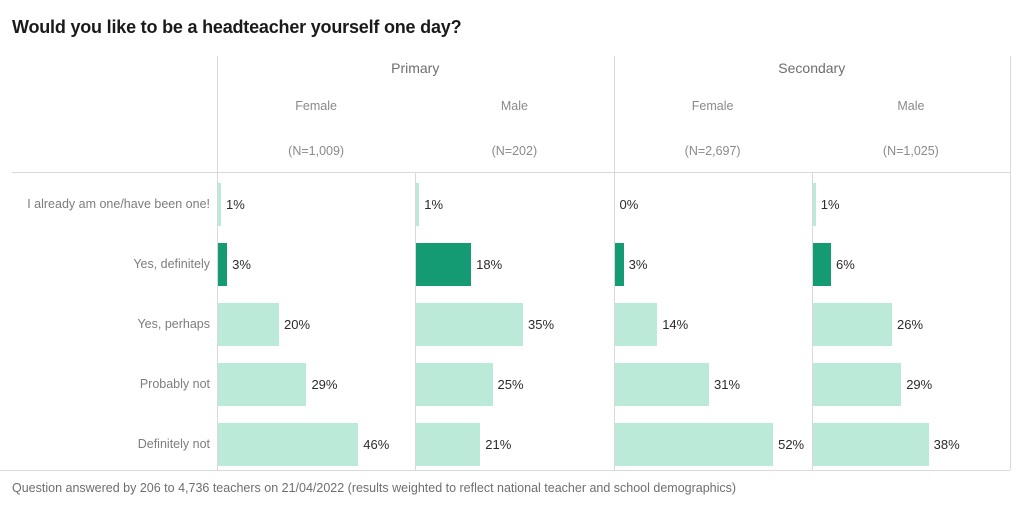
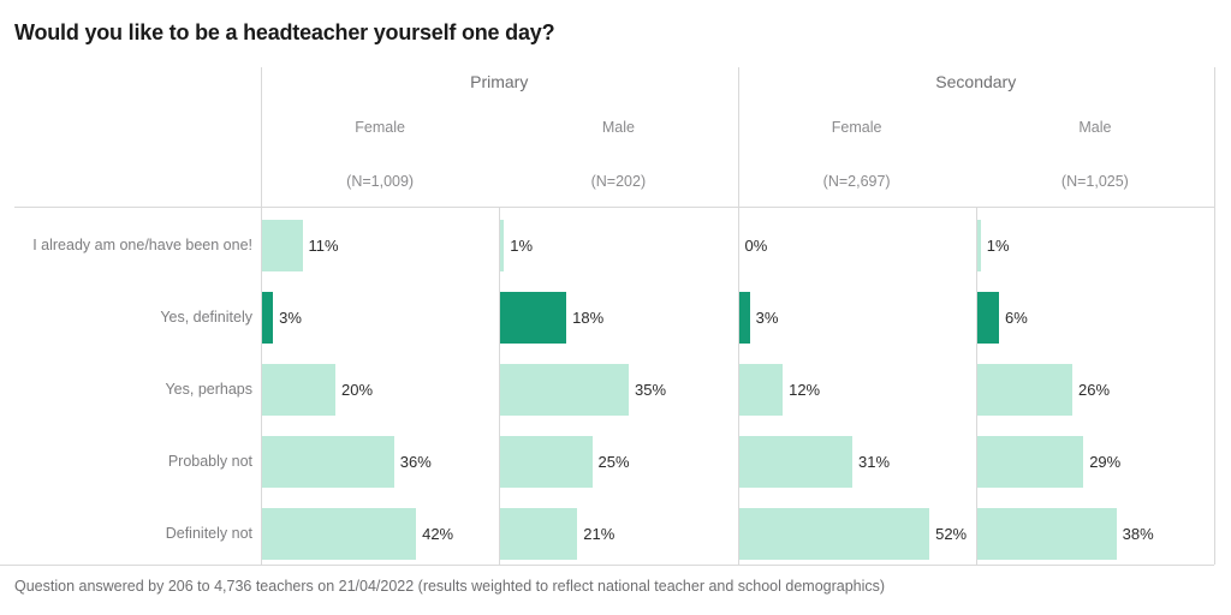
Primary Female/I already am one/have been one!: 1% -> 11%
Secondary Female/Yes, perhaps: 14% -> 12%
Primary Female/Probably not: 29% -> 36%
Primary Female/Definitely not: 46% -> 42%
